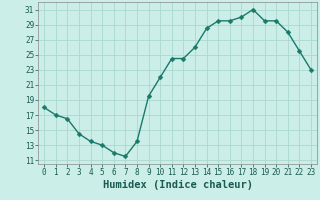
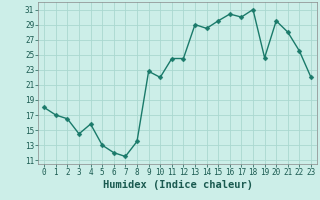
4: 13.5 -> 15.8
9: 19.5 -> 22.8
13: 26.0 -> 29.0
16: 29.5 -> 30.4
19: 29.5 -> 24.6
23: 23.0 -> 22.0
